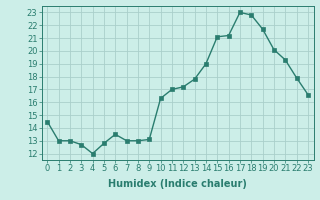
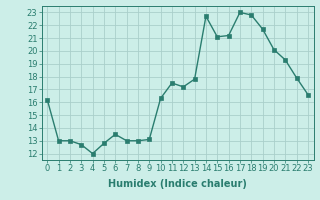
0: 14.5 -> 16.2
11: 17.0 -> 17.5
14: 19.0 -> 22.7
